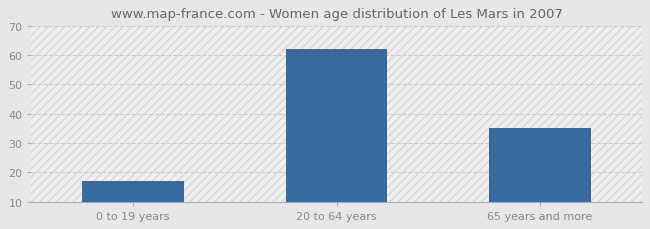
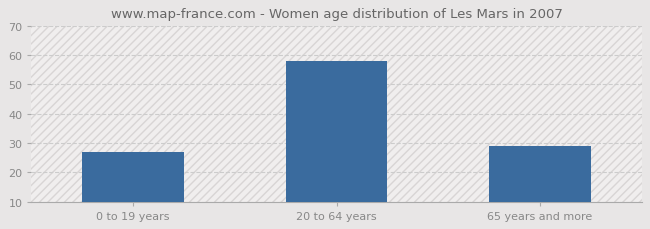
0 to 19 years: 17 -> 27
20 to 64 years: 62 -> 58
65 years and more: 35 -> 29
